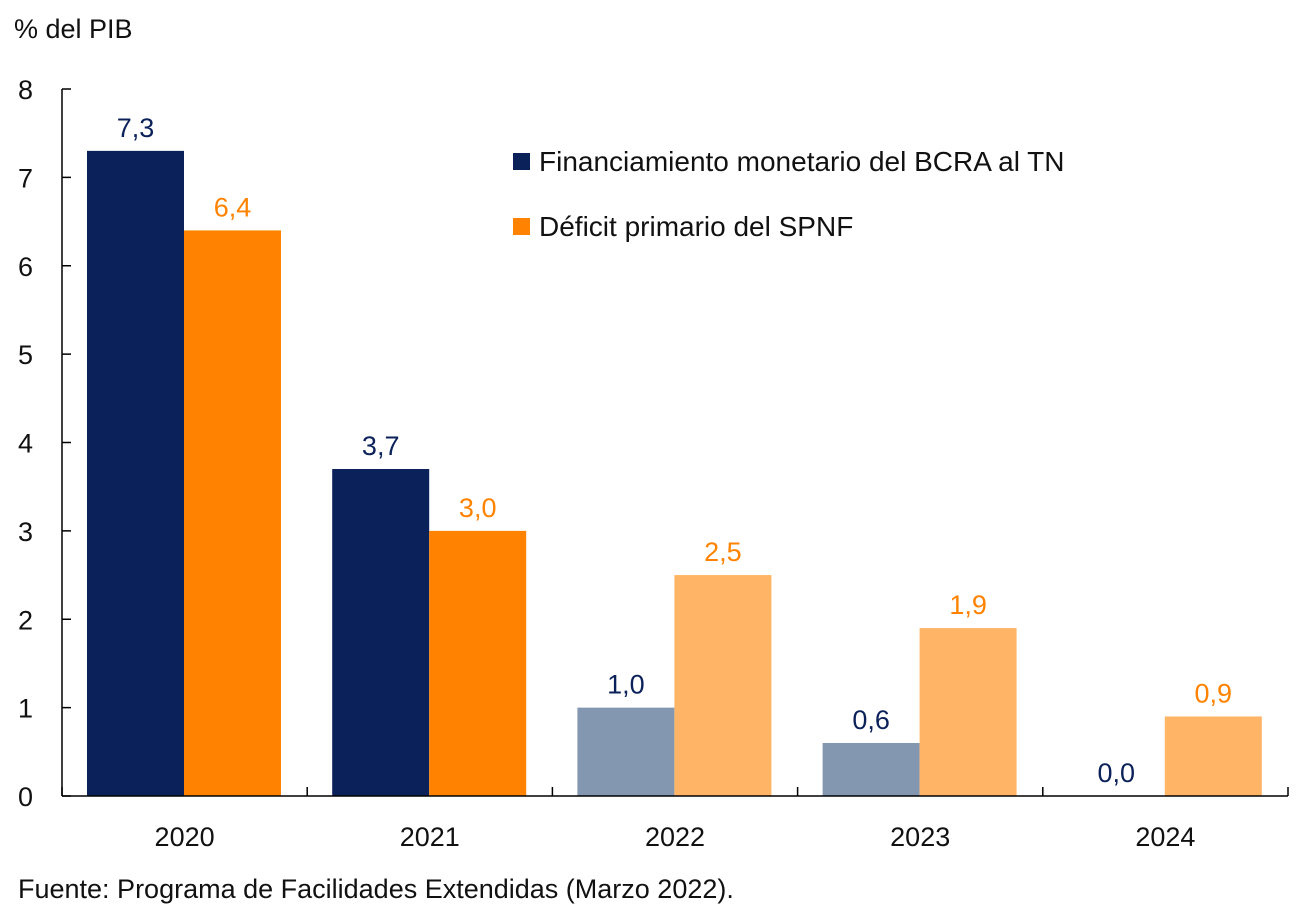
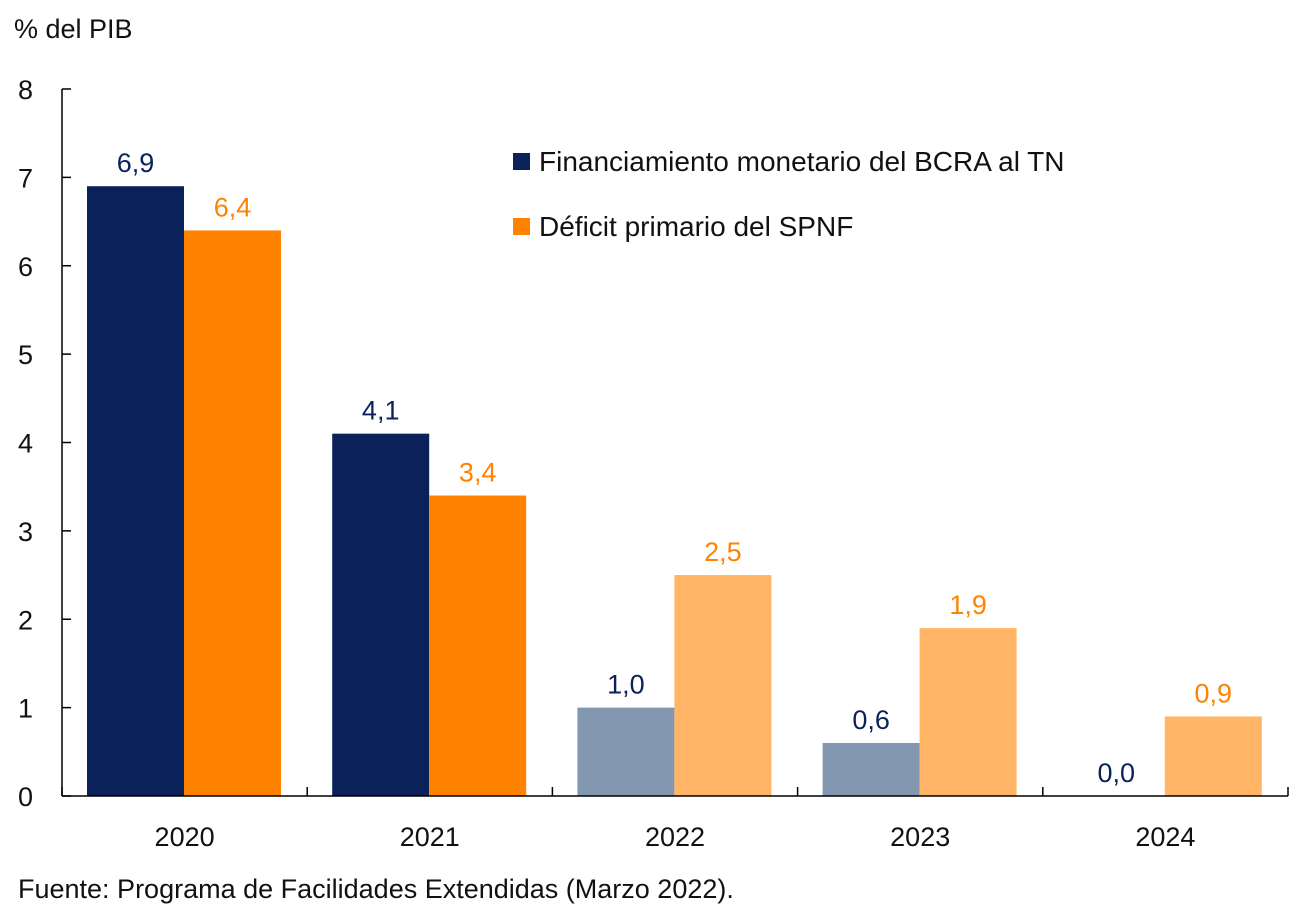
Financiamiento monetario del BCRA al TN/2020: 7,3 -> 6,9
Financiamiento monetario del BCRA al TN/2021: 3,7 -> 4,1
Déficit primario del SPNF/2021: 3,0 -> 3,4
